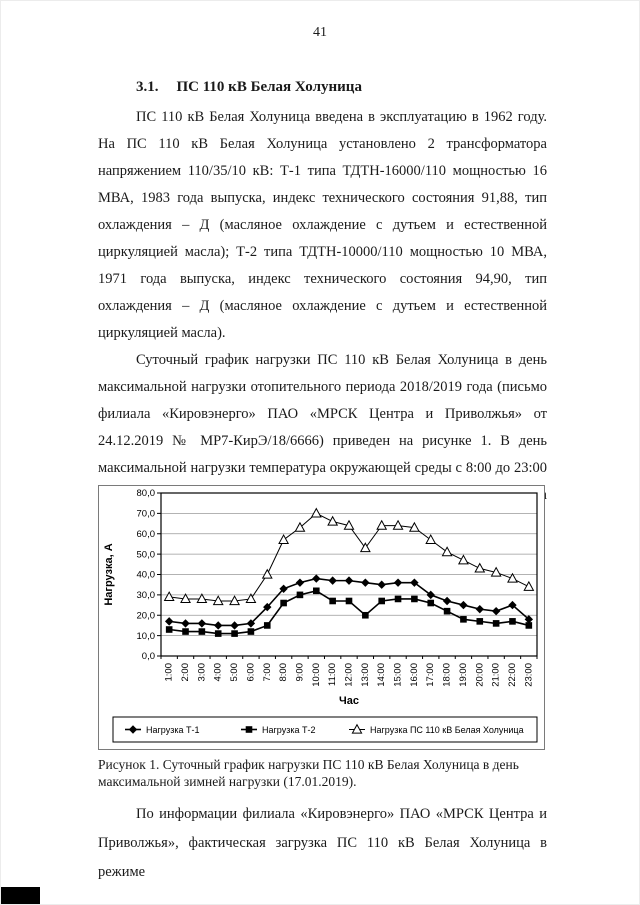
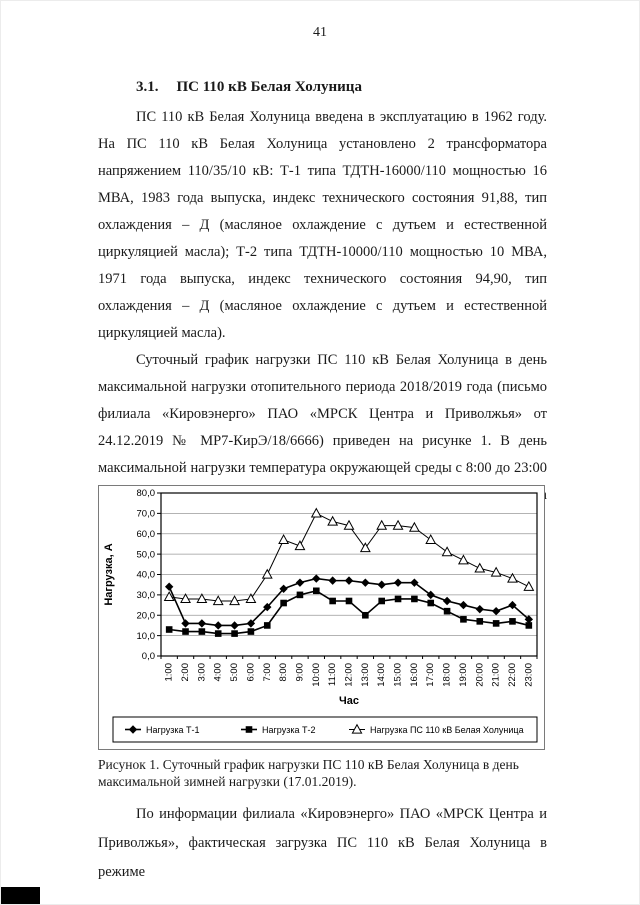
Нагрузка Т-1/1:00: 17 -> 34
Нагрузка ПС 110 кВ Белая Холуница/9:00: 63 -> 54
